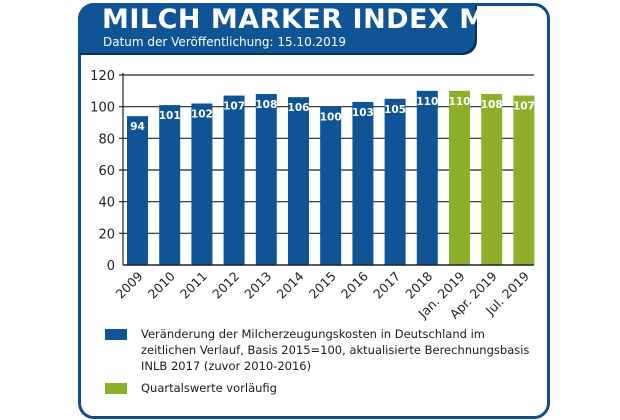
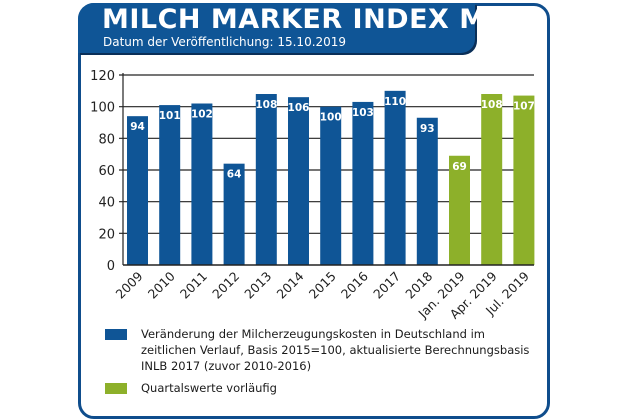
2012: 107 -> 64
2017: 105 -> 110
2018: 110 -> 93
Jan. 2019: 110 -> 69
